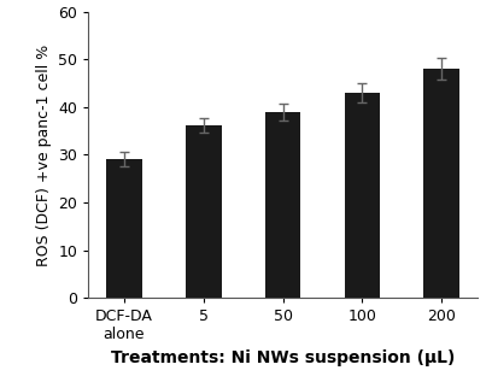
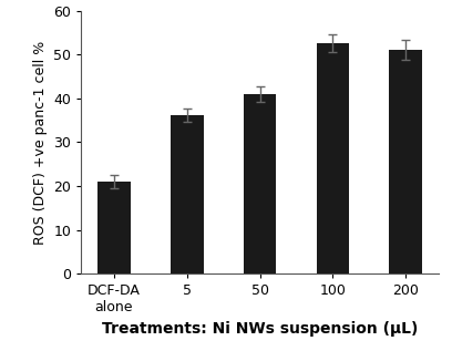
DCF-DA alone: 29.0 -> 21.0
50: 39.0 -> 41.0
100: 43.0 -> 52.5
200: 48.0 -> 51.0
